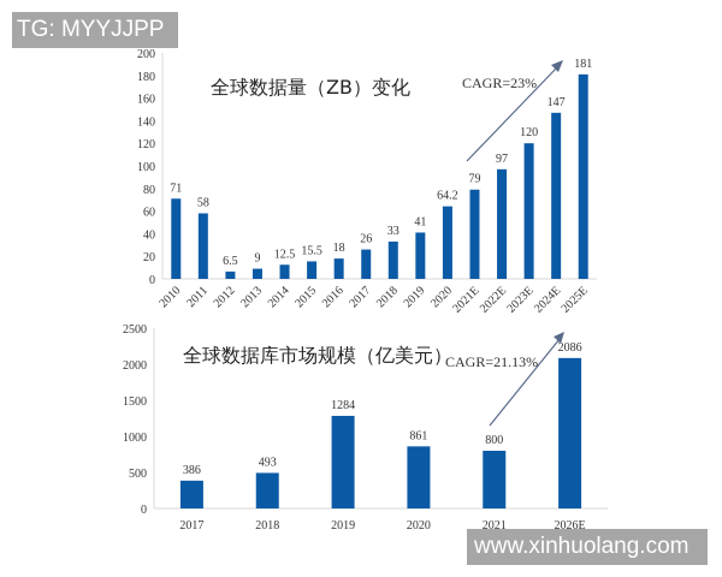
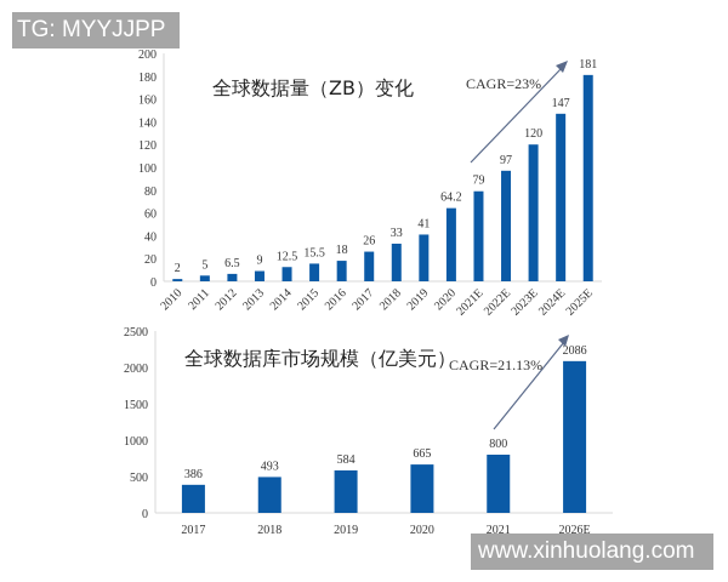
全球数据量（ZB）变化/2010: 71 -> 2
全球数据量（ZB）变化/2011: 58 -> 5
全球数据库市场规模（亿美元）/2019: 1284 -> 584
全球数据库市场规模（亿美元）/2020: 861 -> 665
